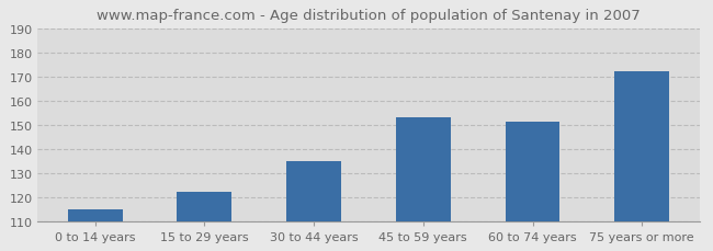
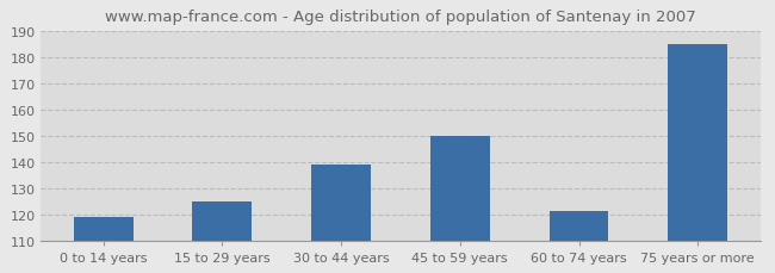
0 to 14 years: 115 -> 119
15 to 29 years: 122 -> 125
30 to 44 years: 135 -> 139
45 to 59 years: 153 -> 150
60 to 74 years: 151 -> 121
75 years or more: 172 -> 185
